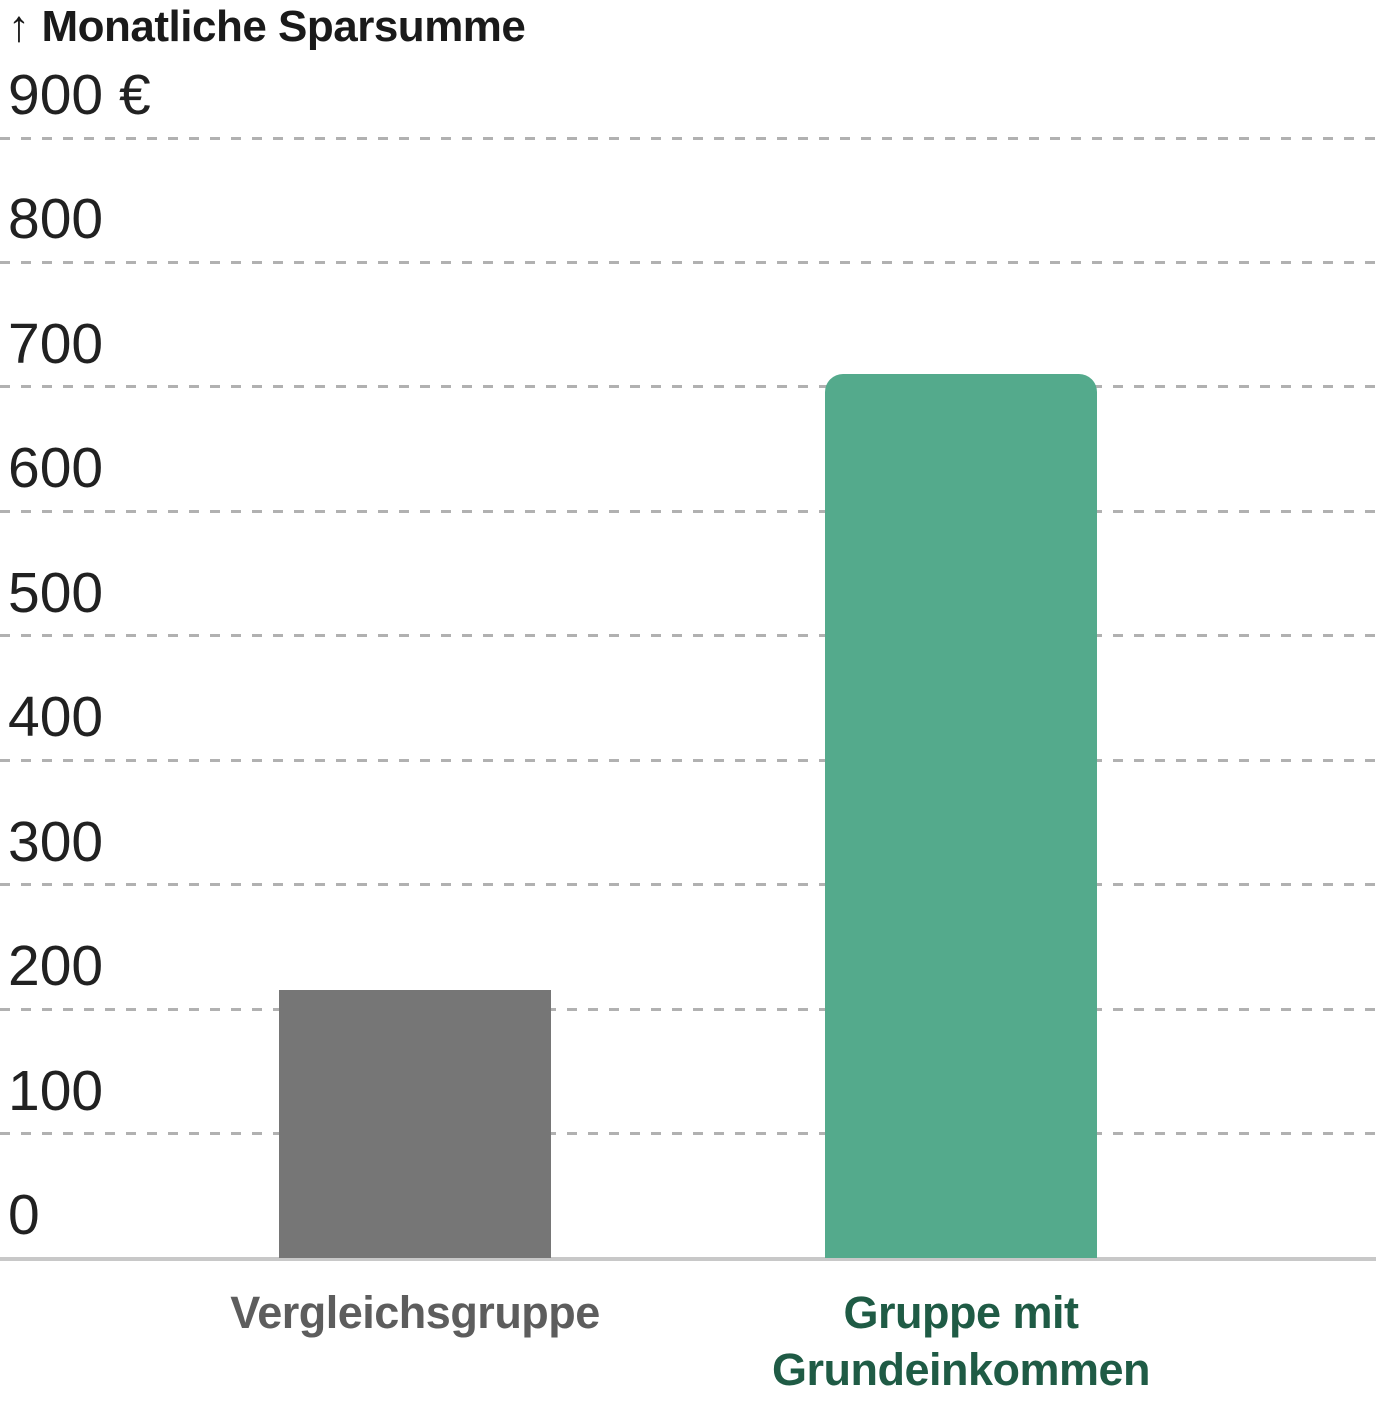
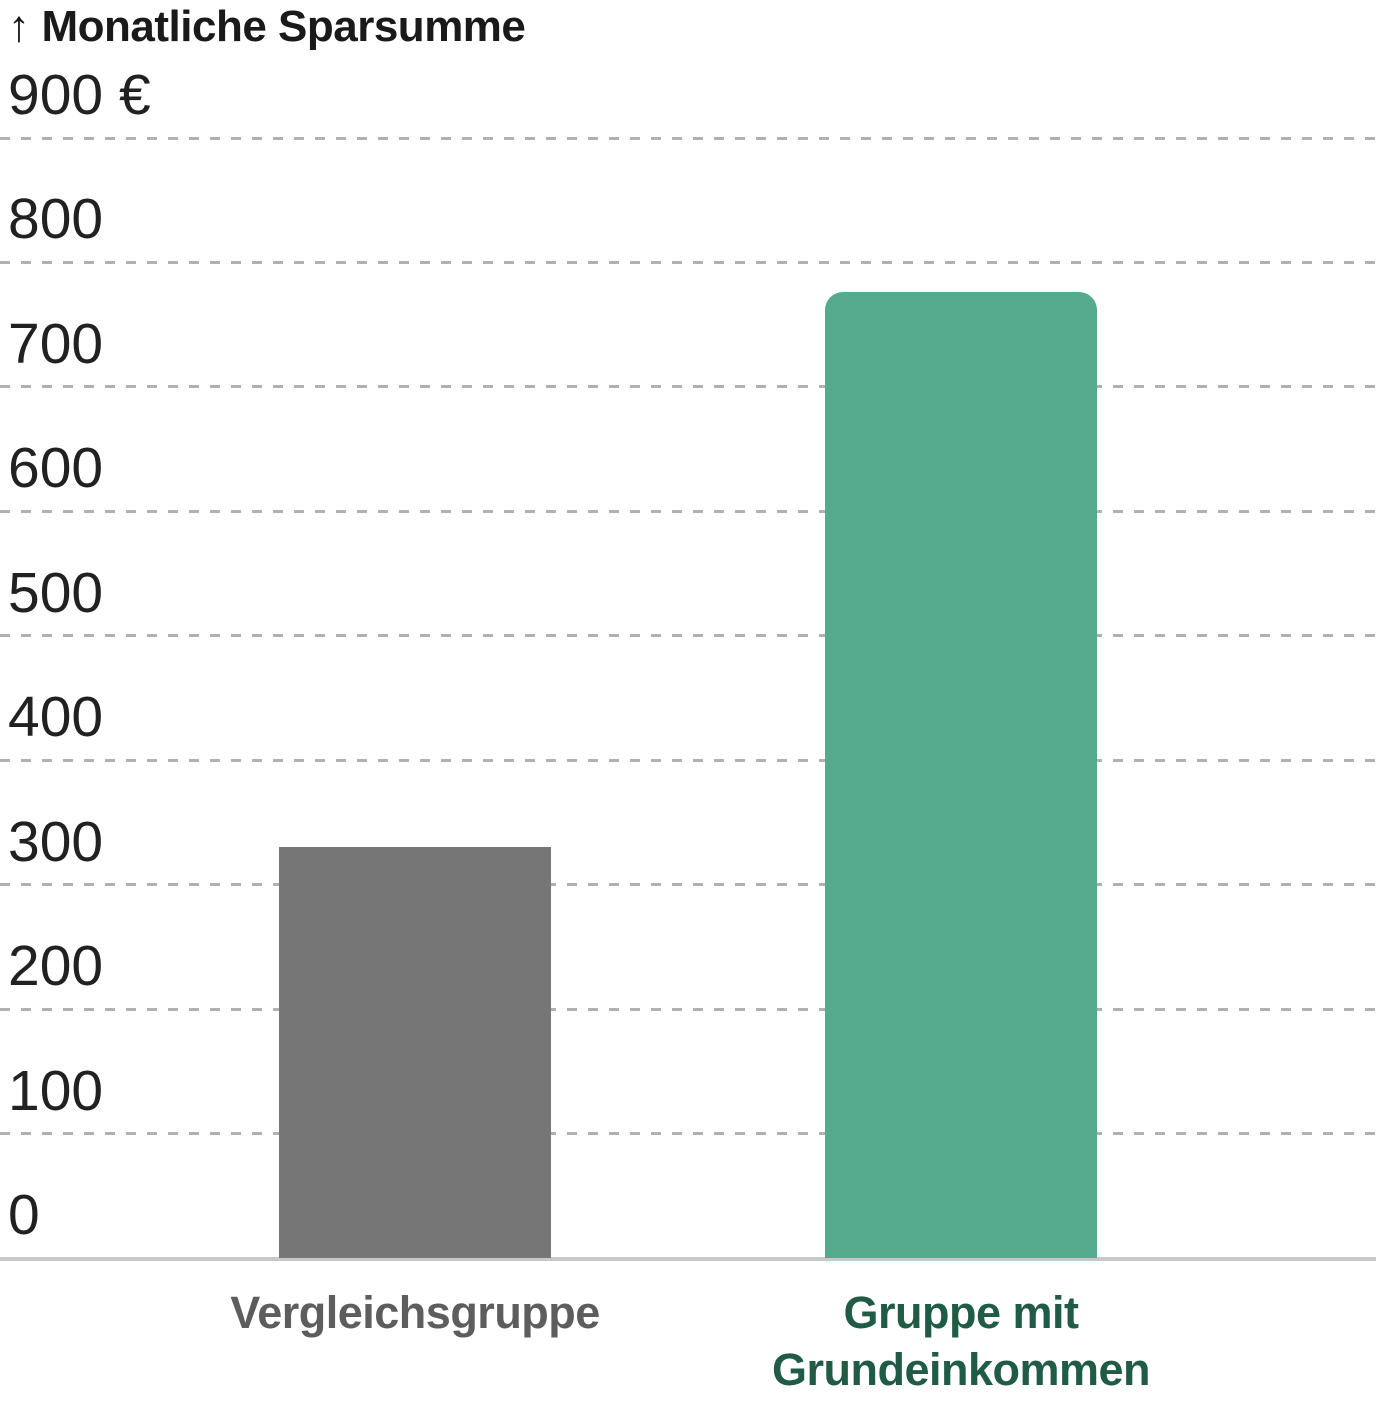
Vergleichsgruppe: 215 -> 330
Gruppe mit Grundeinkommen: 710 -> 776
